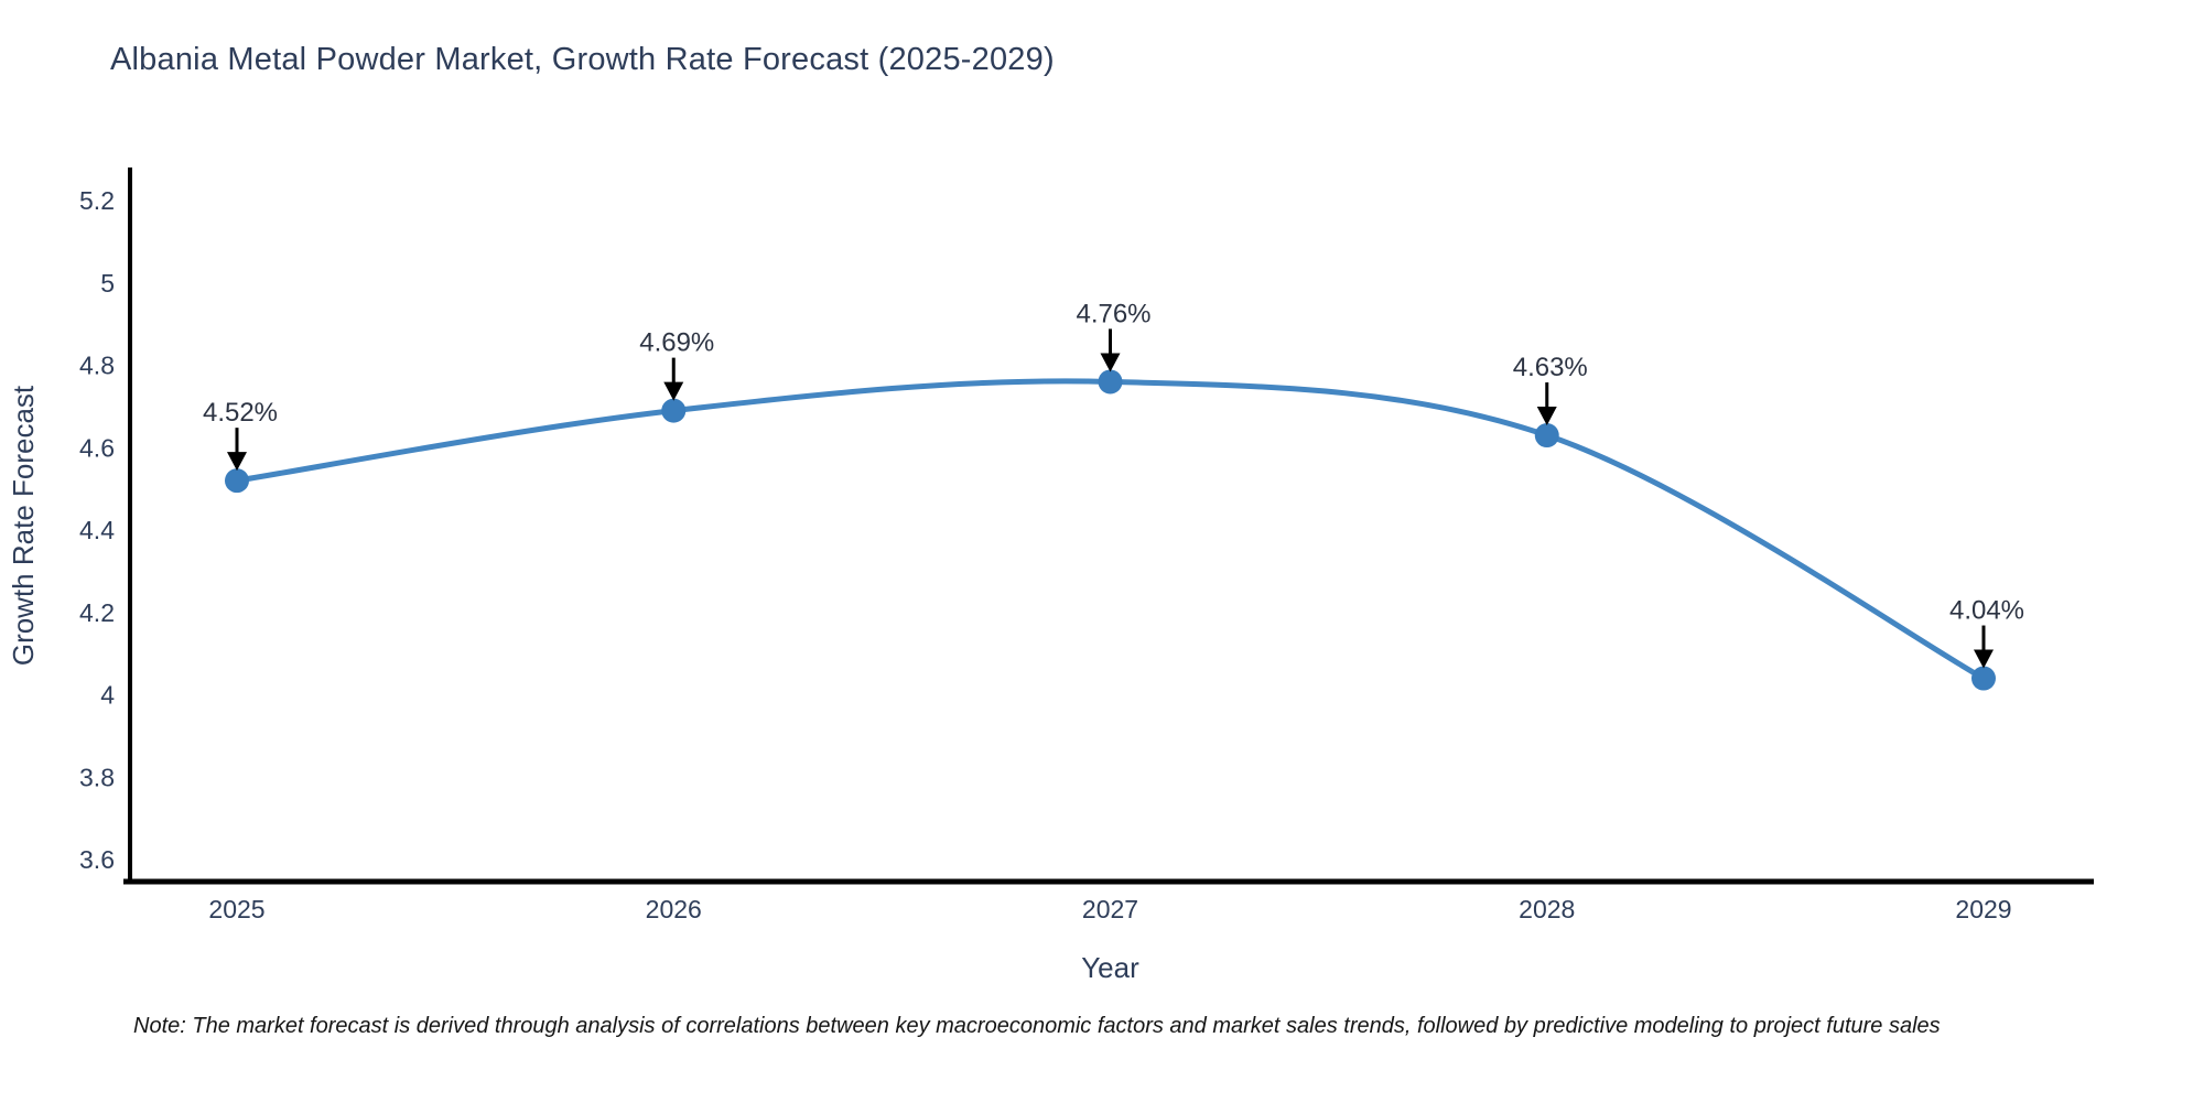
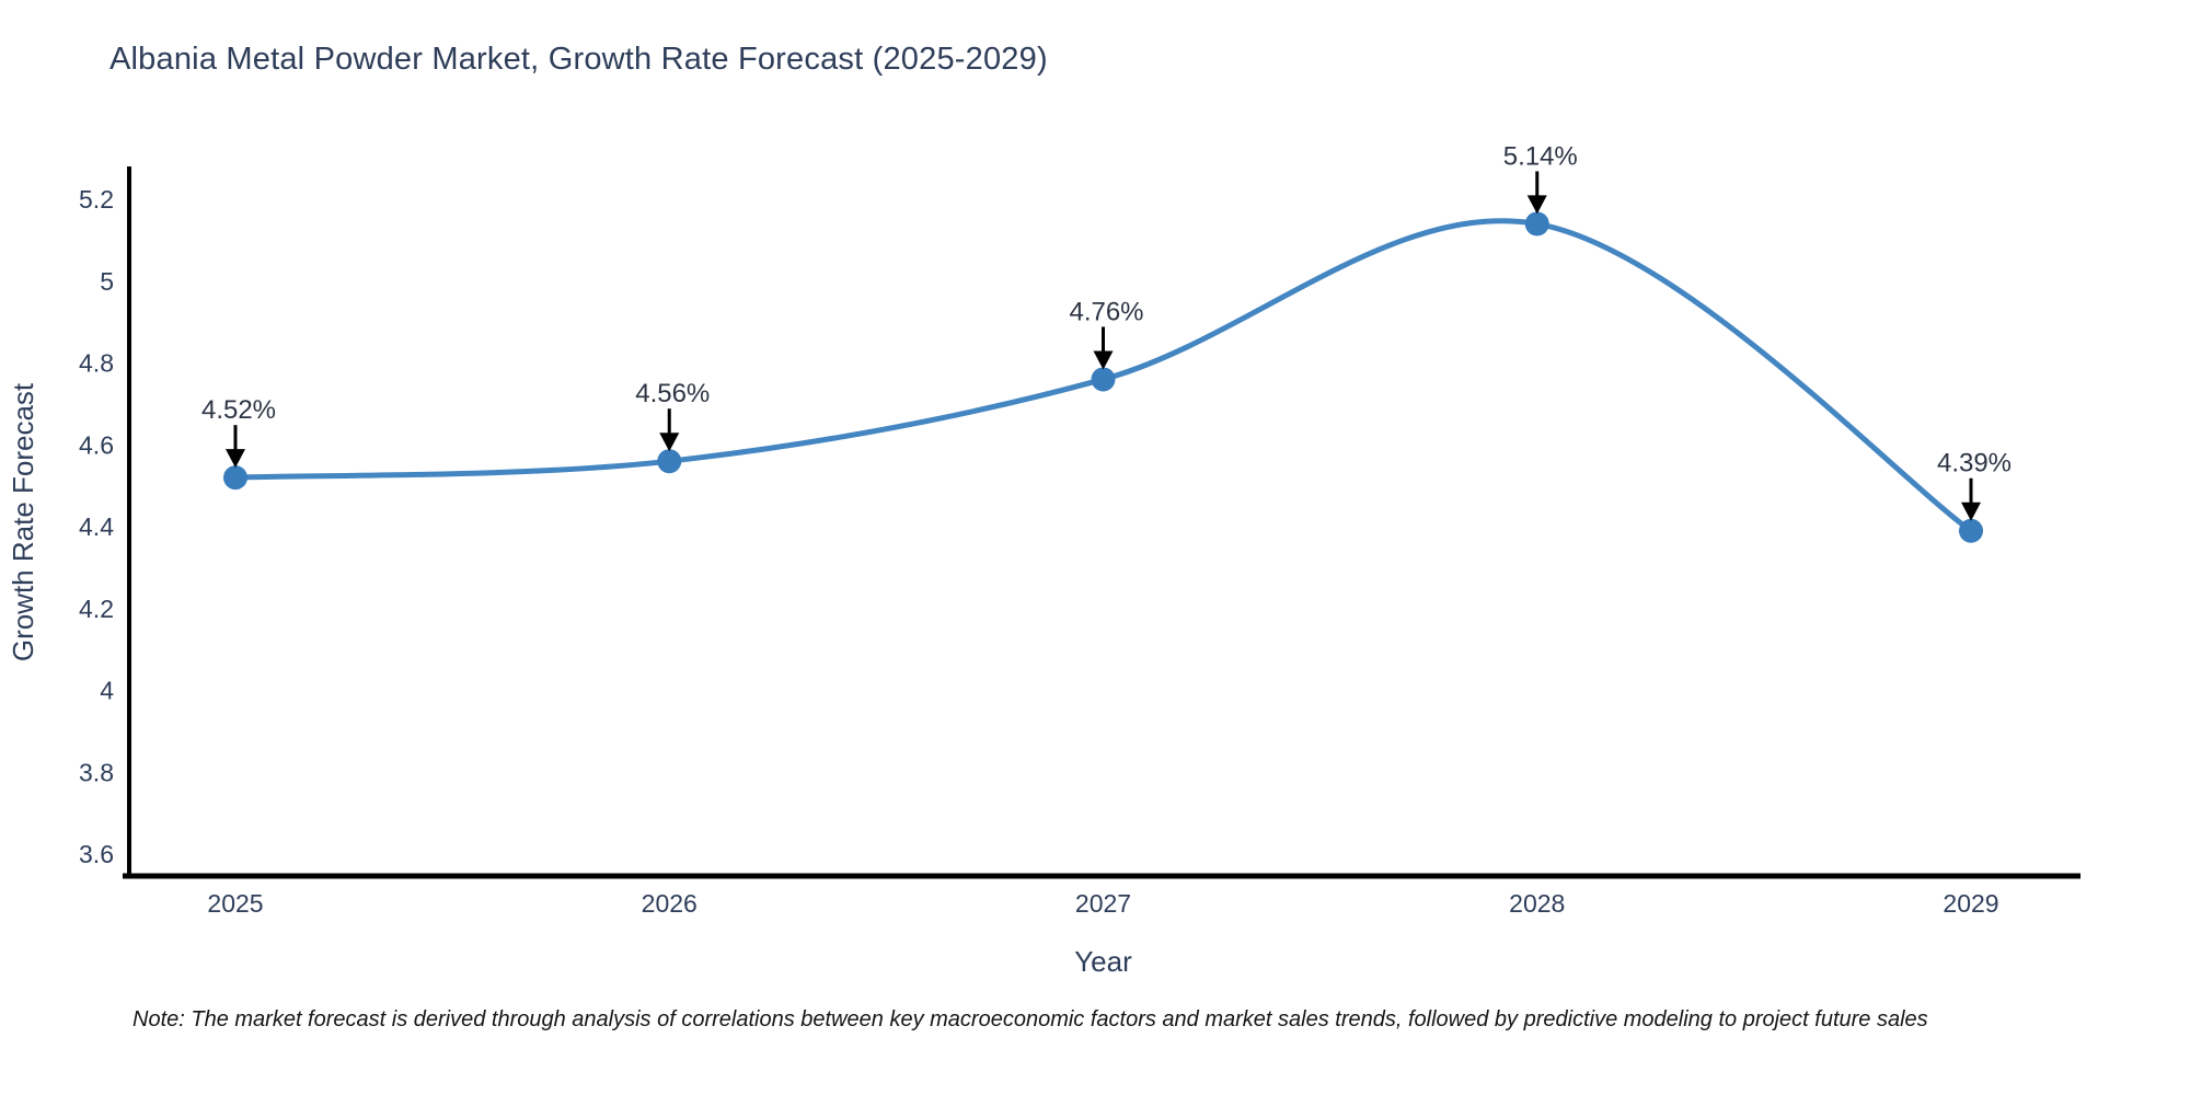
2026: 4.69% -> 4.56%
2028: 4.63% -> 5.14%
2029: 4.04% -> 4.39%
